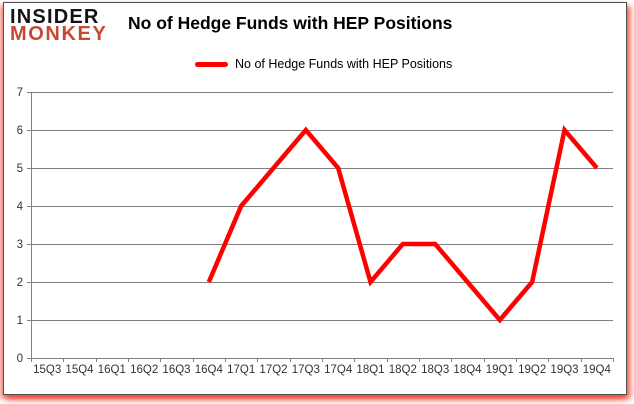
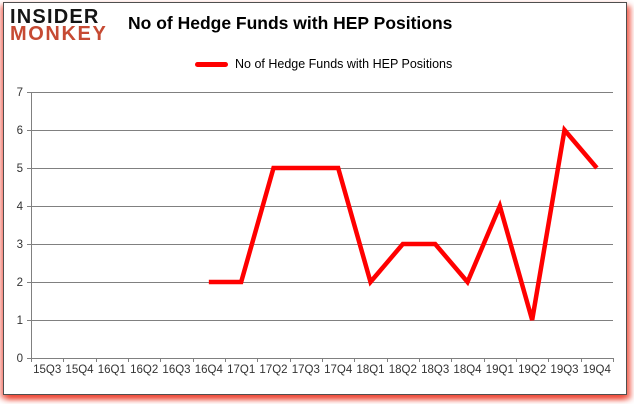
17Q1: 4 -> 2
17Q3: 6 -> 5
19Q1: 1 -> 4
19Q2: 2 -> 1
